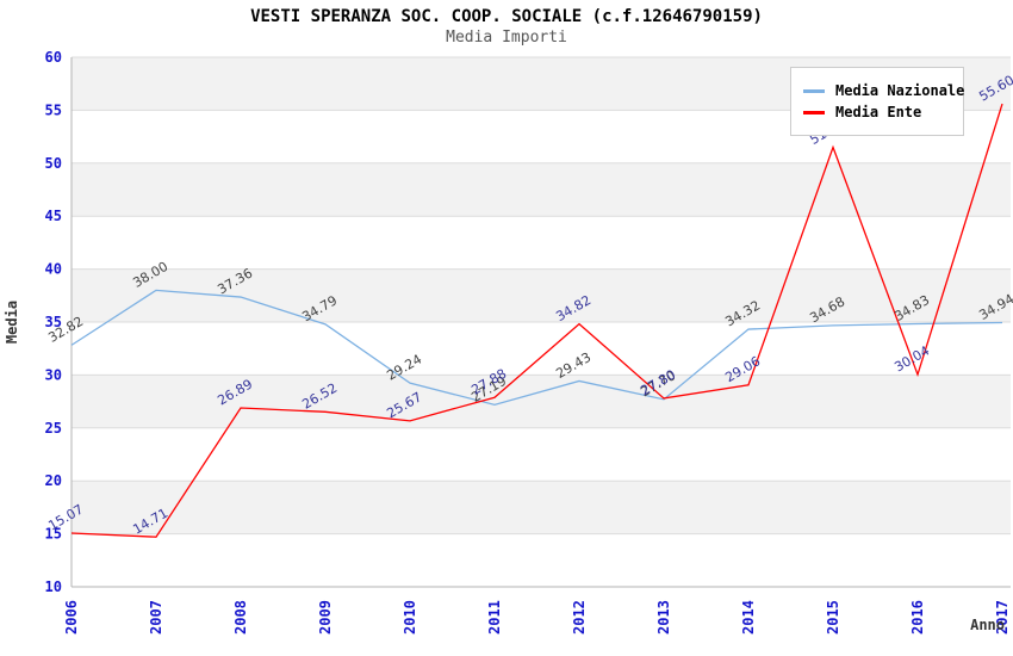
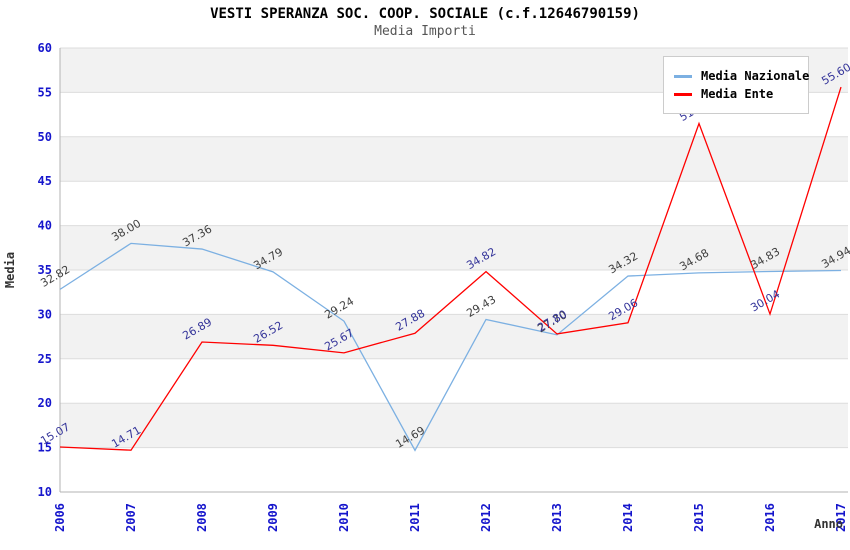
Media Nazionale/2011: 27.19 -> 14.69
